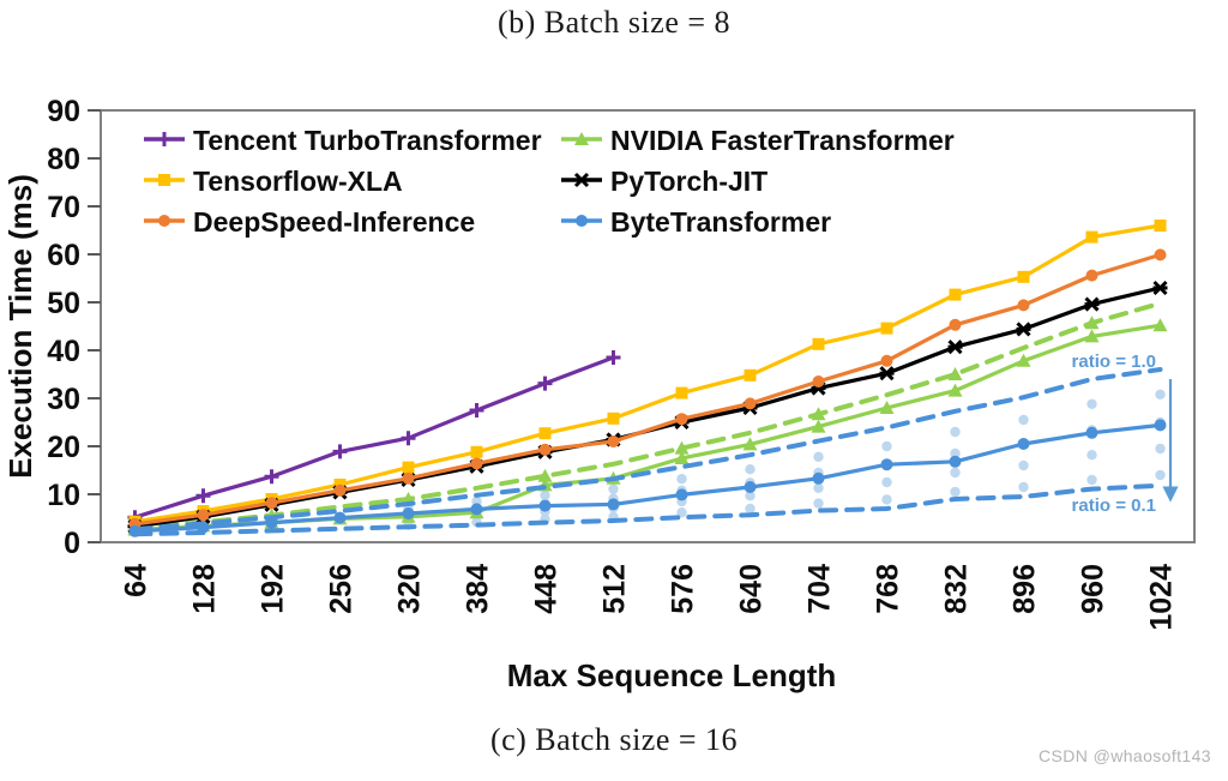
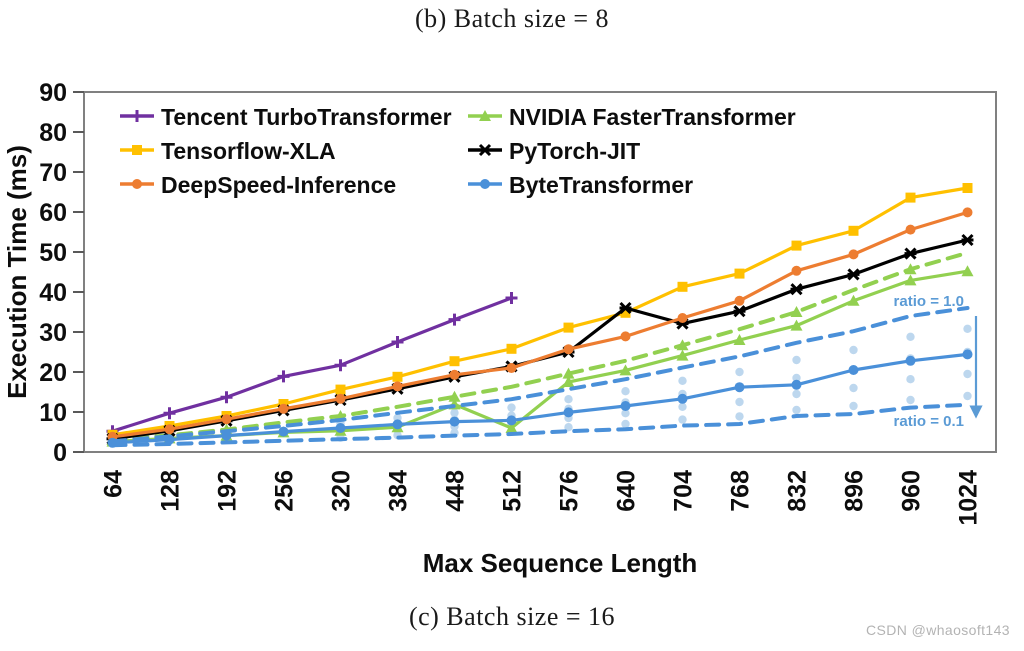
NVIDIA FasterTransformer/512: 13 -> 6
PyTorch-JIT/640: 28 -> 36
